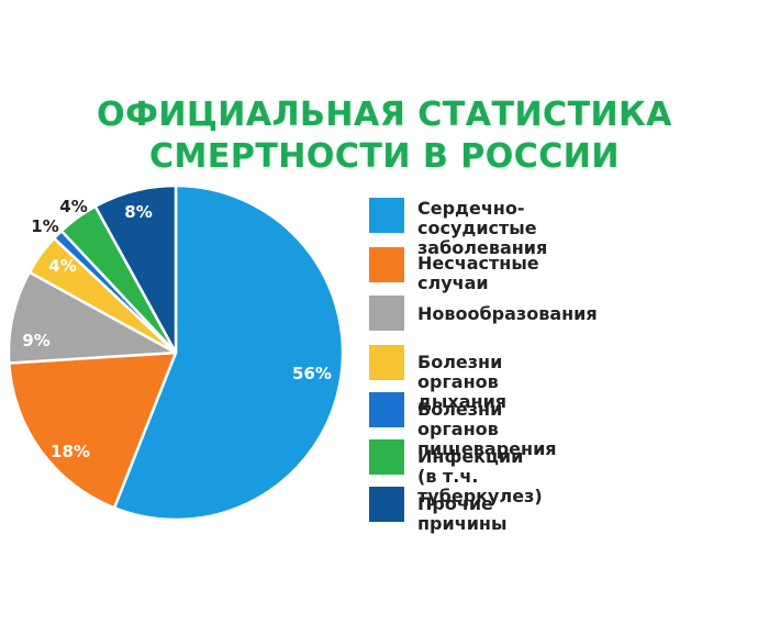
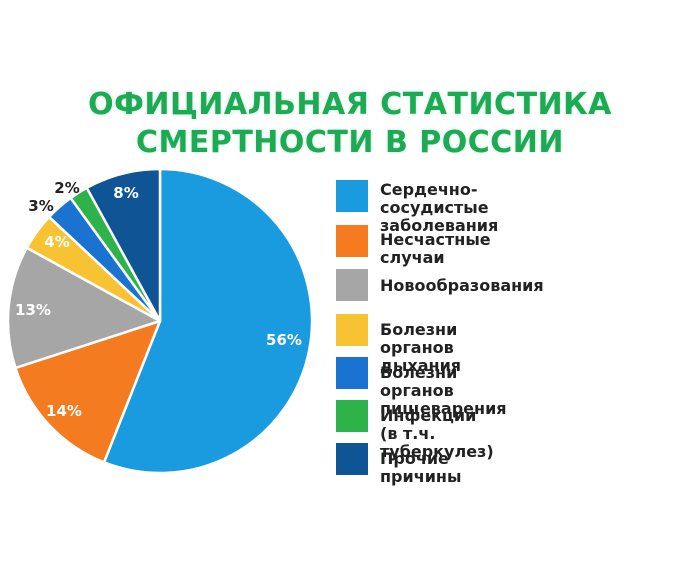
Несчастные случаи: 18% -> 14%
Новообразования: 9% -> 13%
Болезни органов пищеварения: 1% -> 3%
Инфекции (в т.ч. туберкулез): 4% -> 2%
